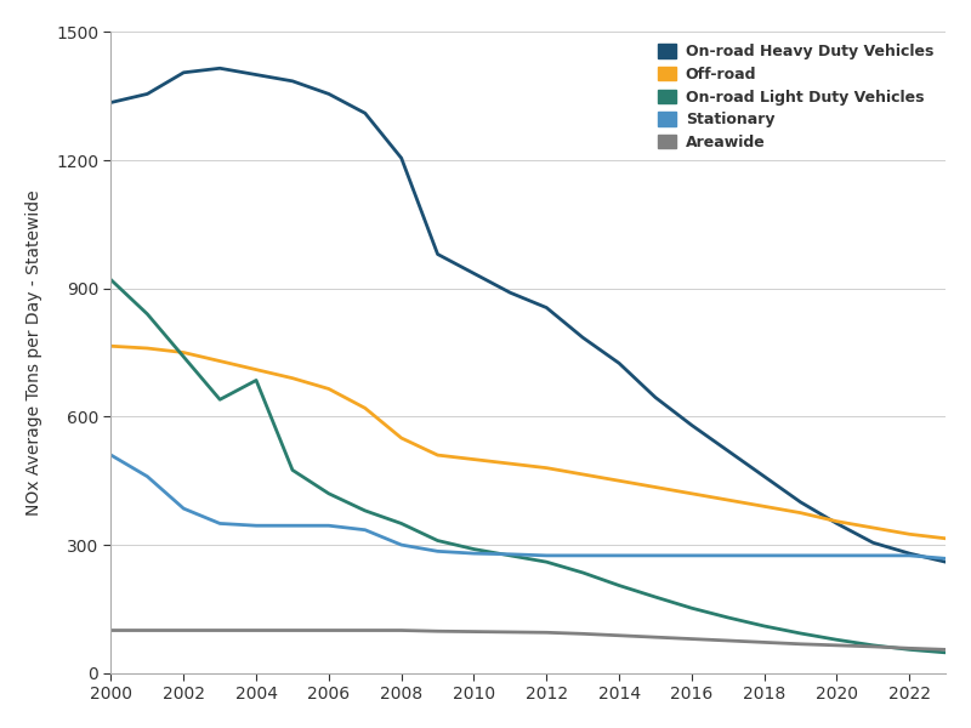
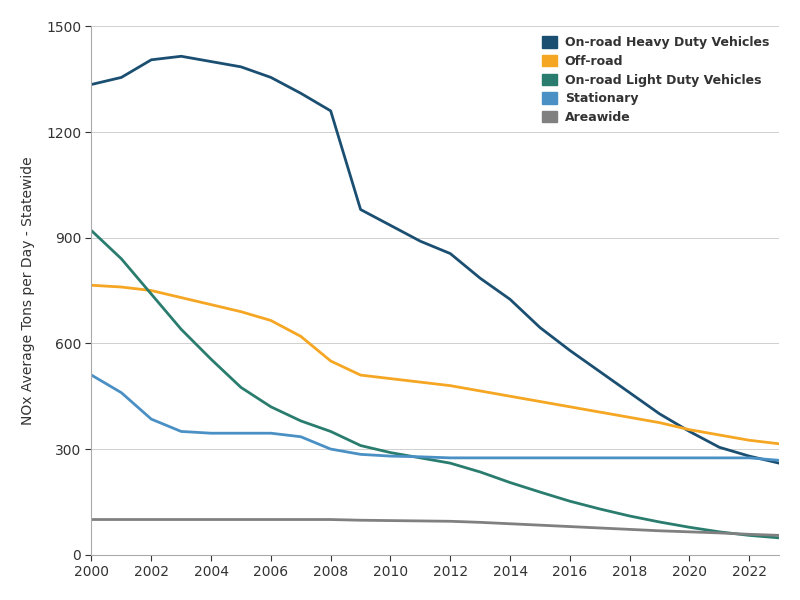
On-road Light Duty Vehicles/2004: 685 -> 555
On-road Heavy Duty Vehicles/2008: 1205 -> 1260
